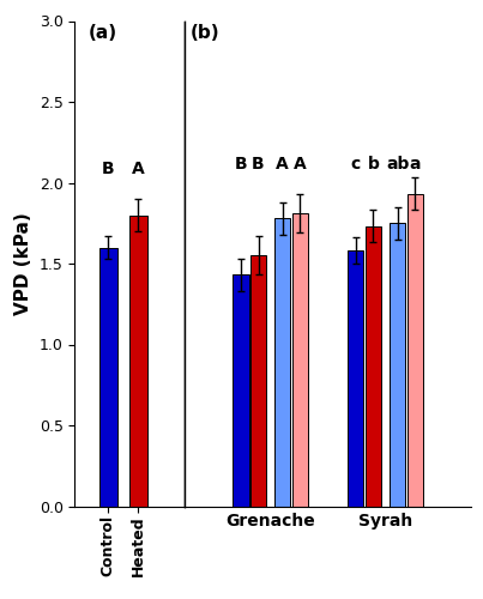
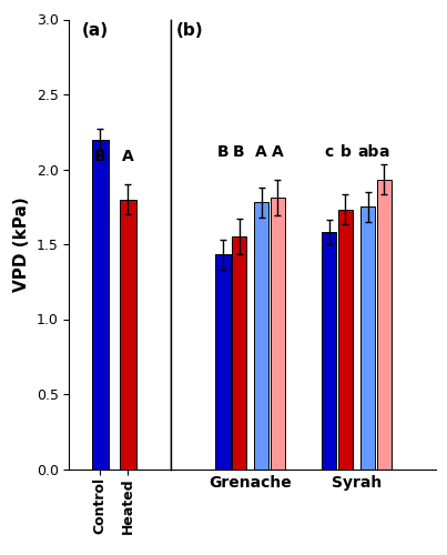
Control: 1.6 -> 2.2
